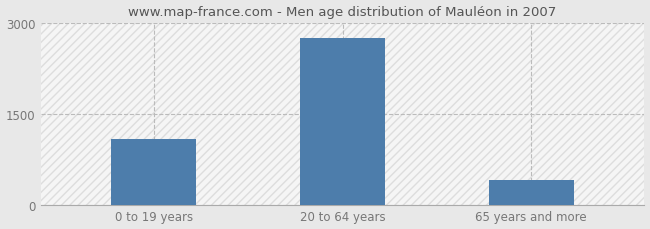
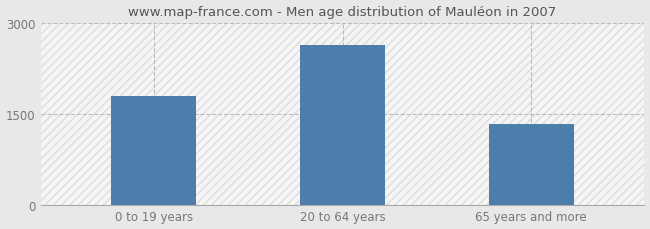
0 to 19 years: 1090 -> 1800
20 to 64 years: 2750 -> 2640
65 years and more: 420 -> 1340
